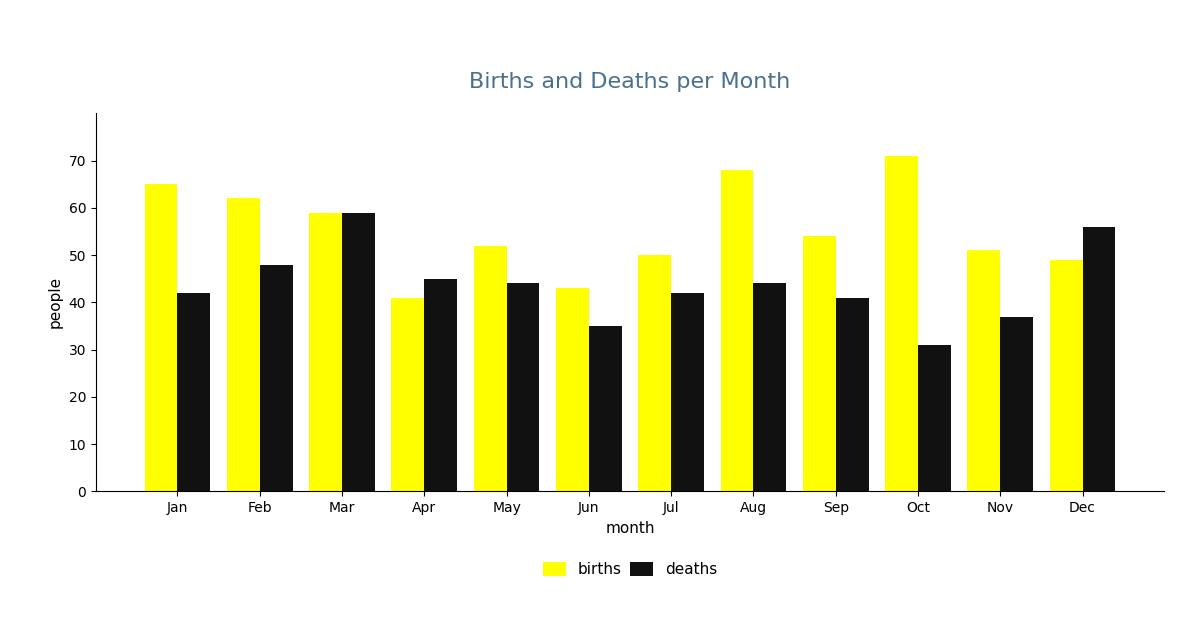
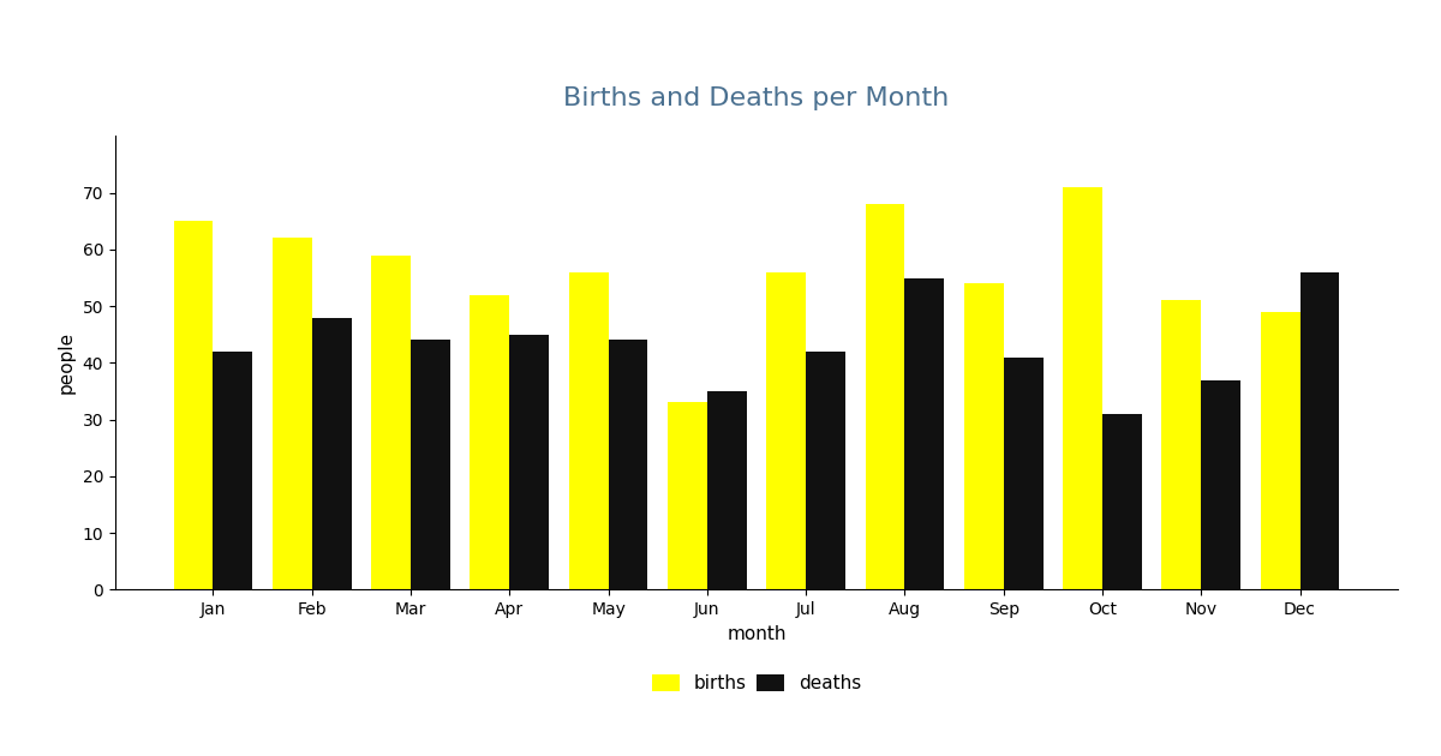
deaths/Mar: 59 -> 44
births/Apr: 41 -> 52
births/May: 52 -> 56
births/Jun: 43 -> 33
births/Jul: 50 -> 56
deaths/Aug: 44 -> 55
